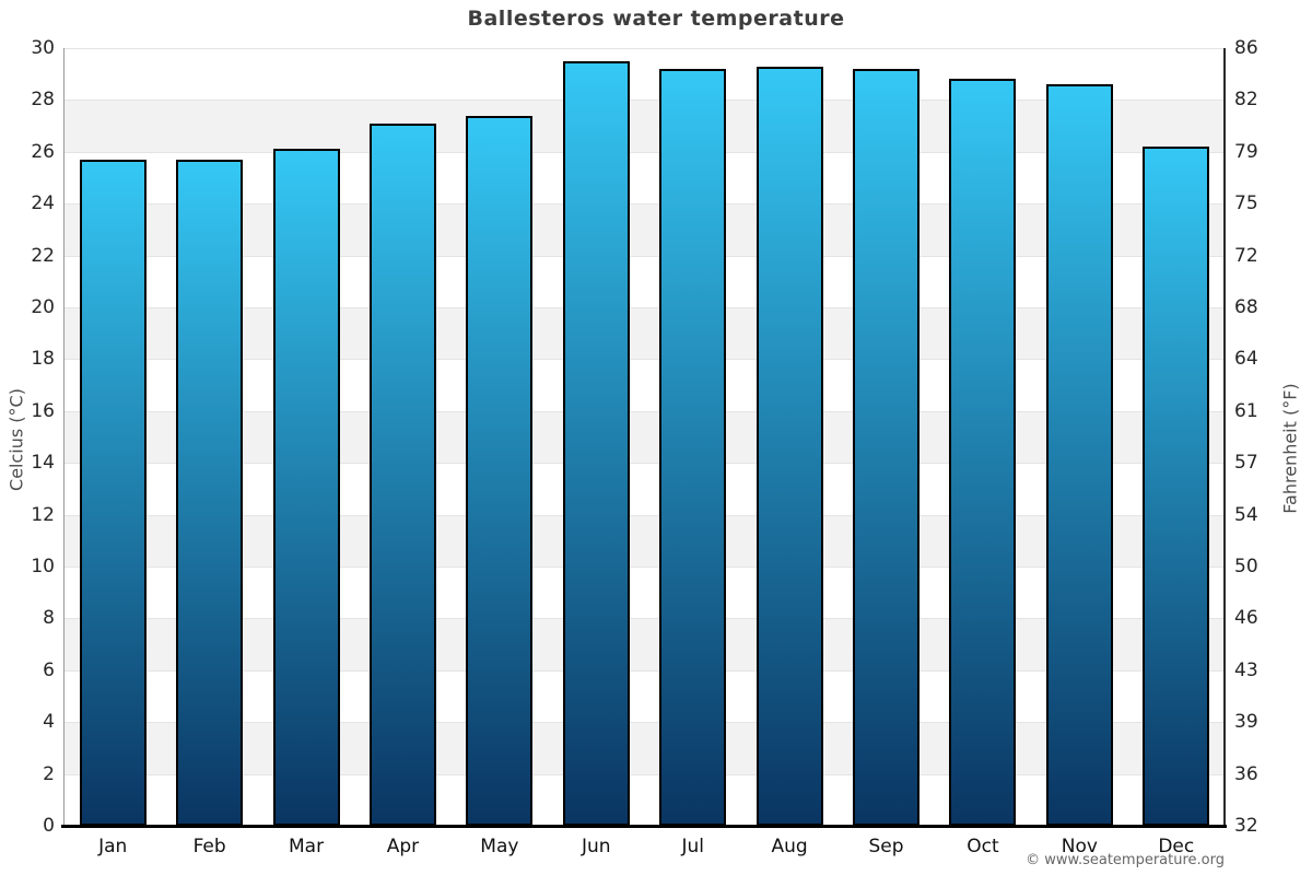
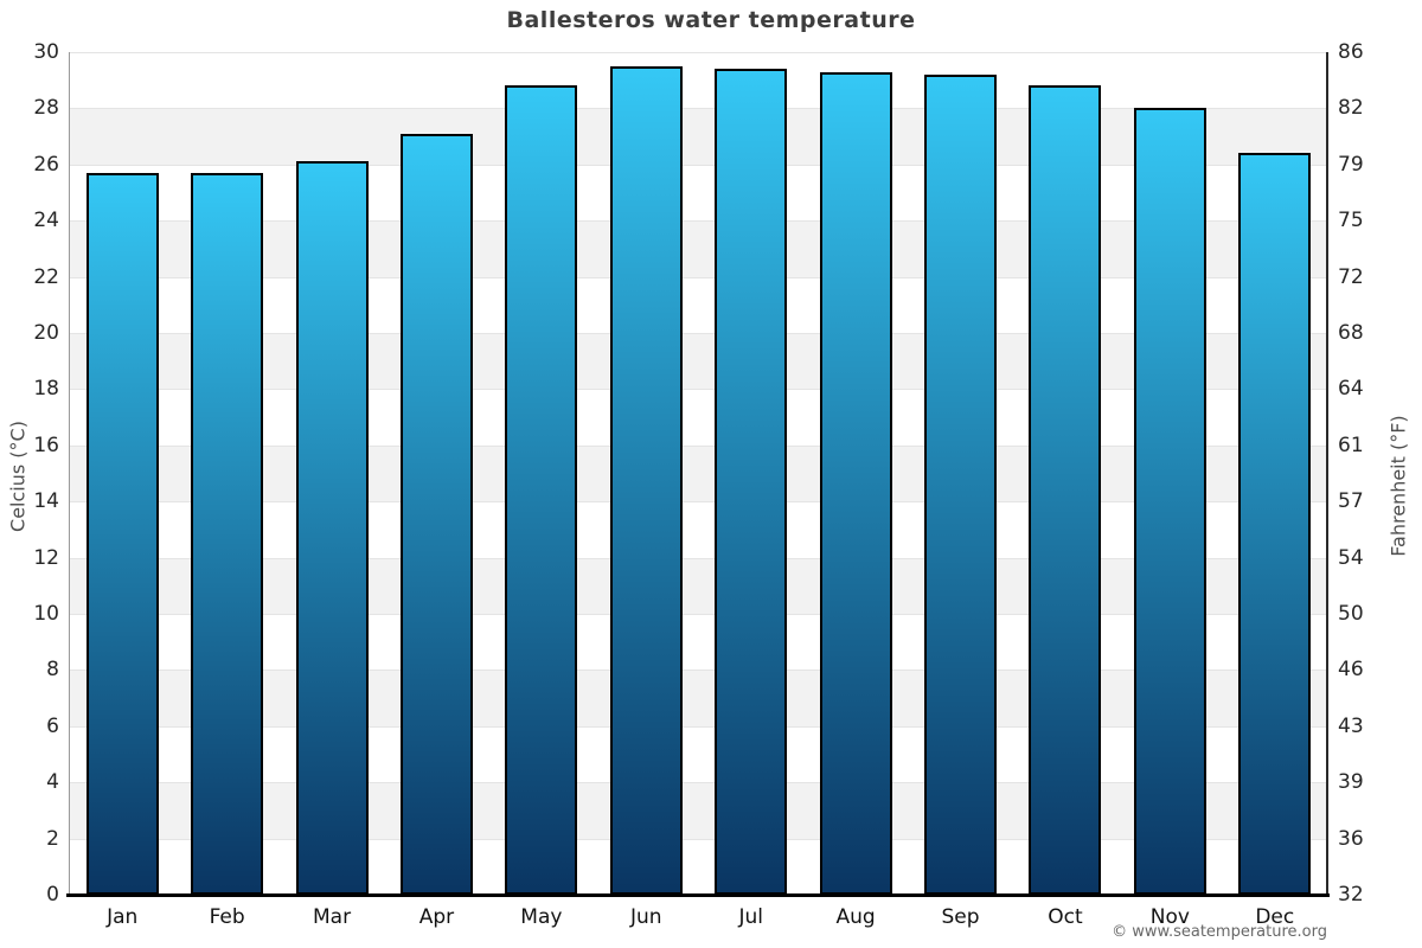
May: 27.4 -> 28.8
Jul: 29.2 -> 29.4
Nov: 28.6 -> 28.0
Dec: 26.2 -> 26.4
